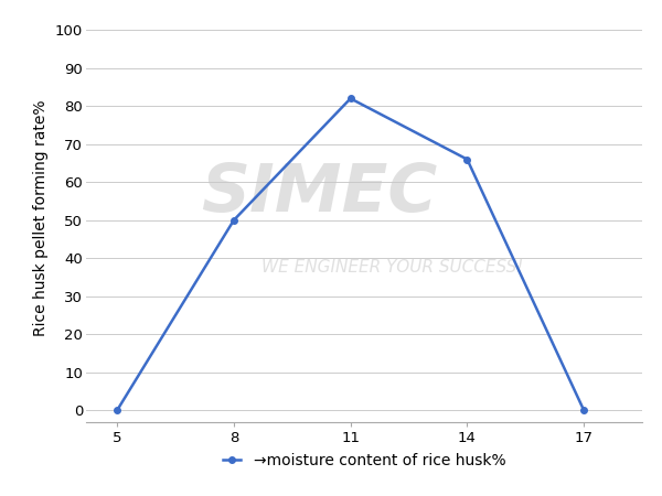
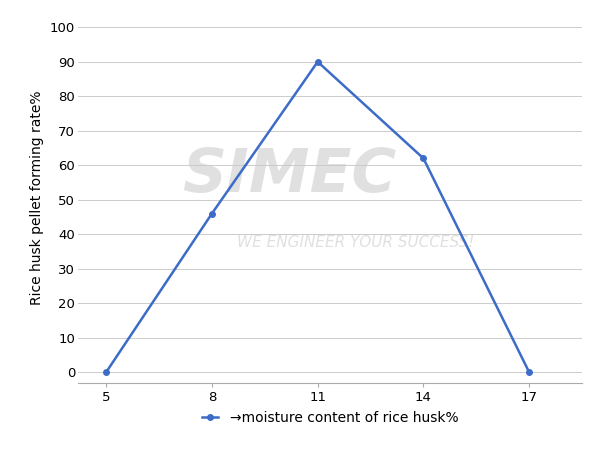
8: 50 -> 46
11: 82 -> 90
14: 66 -> 62
